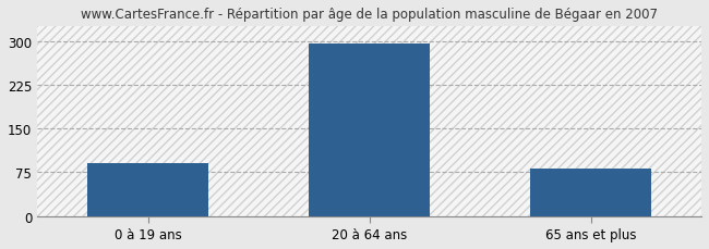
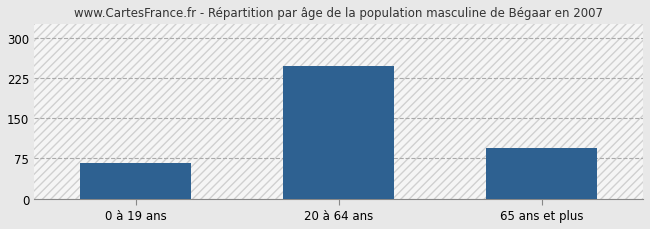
0 à 19 ans: 90 -> 66
20 à 64 ans: 295 -> 248
65 ans et plus: 82 -> 94
